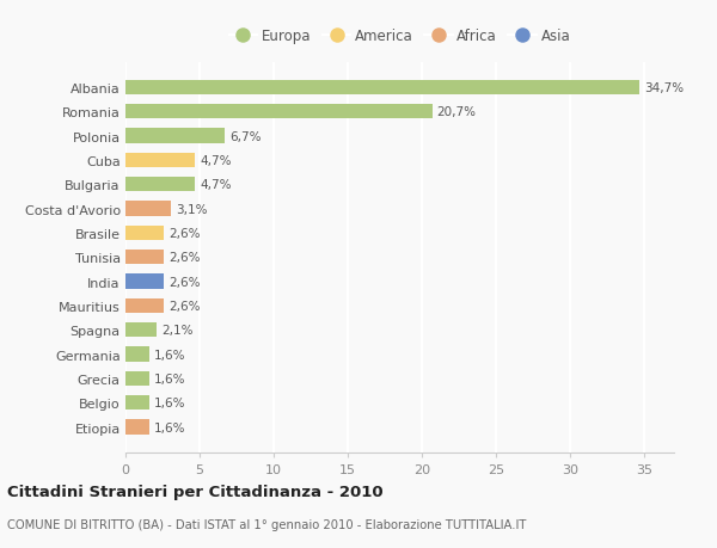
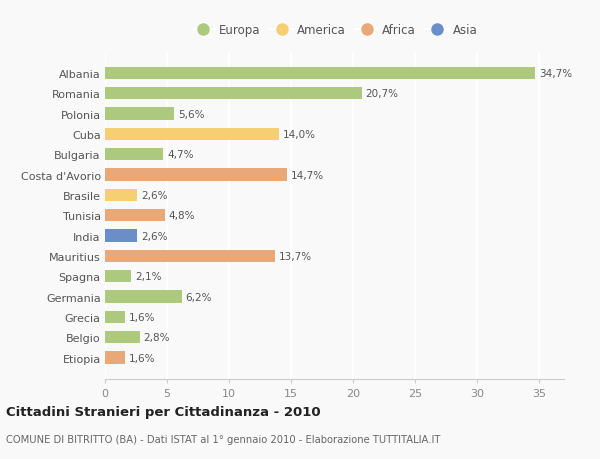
Polonia: 6,7% -> 5,6%
Cuba: 4,7% -> 14,0%
Costa d'Avorio: 3,1% -> 14,7%
Tunisia: 2,6% -> 4,8%
Mauritius: 2,6% -> 13,7%
Germania: 1,6% -> 6,2%
Belgio: 1,6% -> 2,8%
